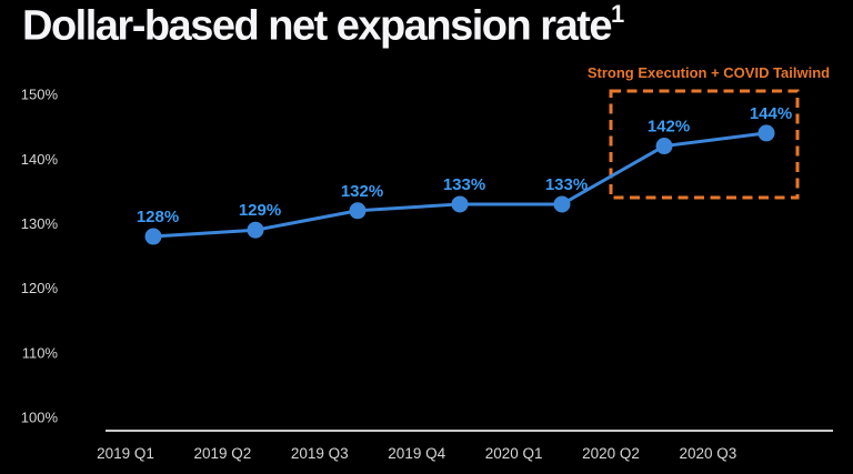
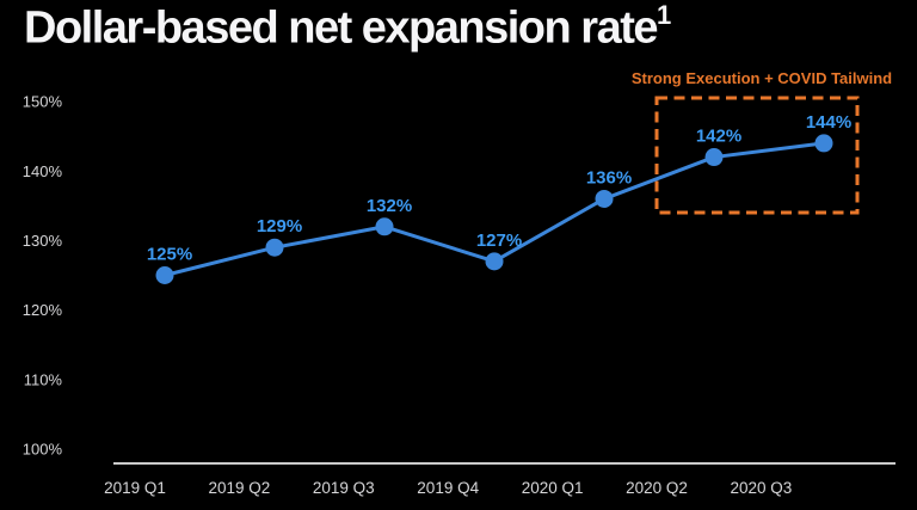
2019 Q1: 128% -> 125%
2019 Q4: 133% -> 127%
2020 Q1: 133% -> 136%
